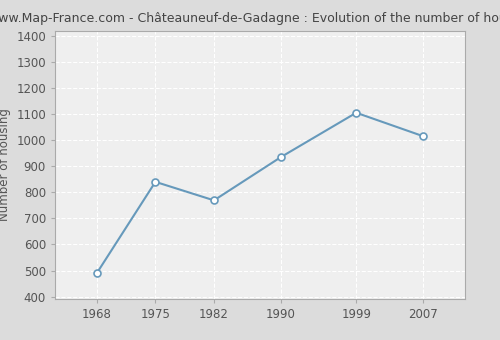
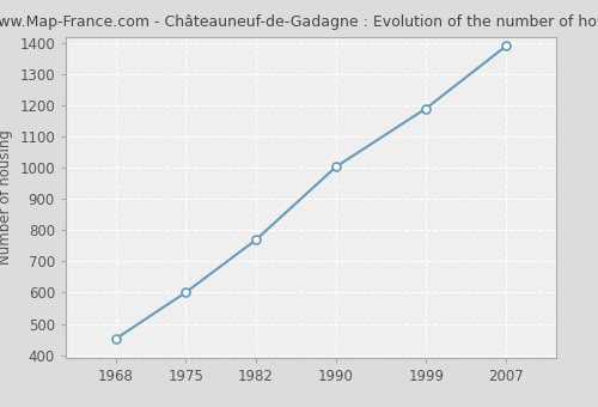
1968: 490 -> 452
1975: 840 -> 601
1990: 935 -> 1003
1999: 1105 -> 1190
2007: 1015 -> 1390
